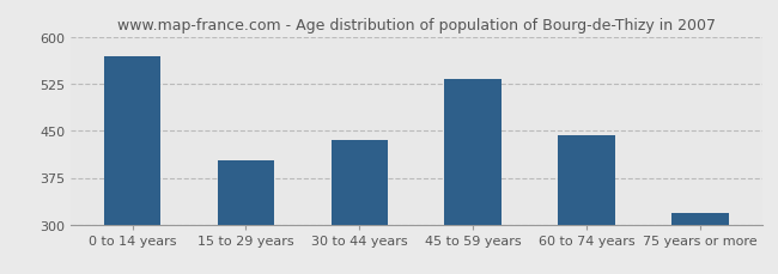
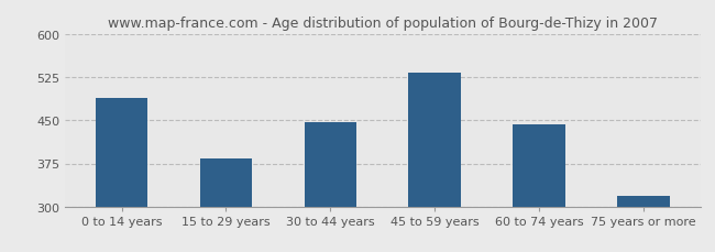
0 to 14 years: 570 -> 490
15 to 29 years: 402 -> 383
30 to 44 years: 436 -> 447
